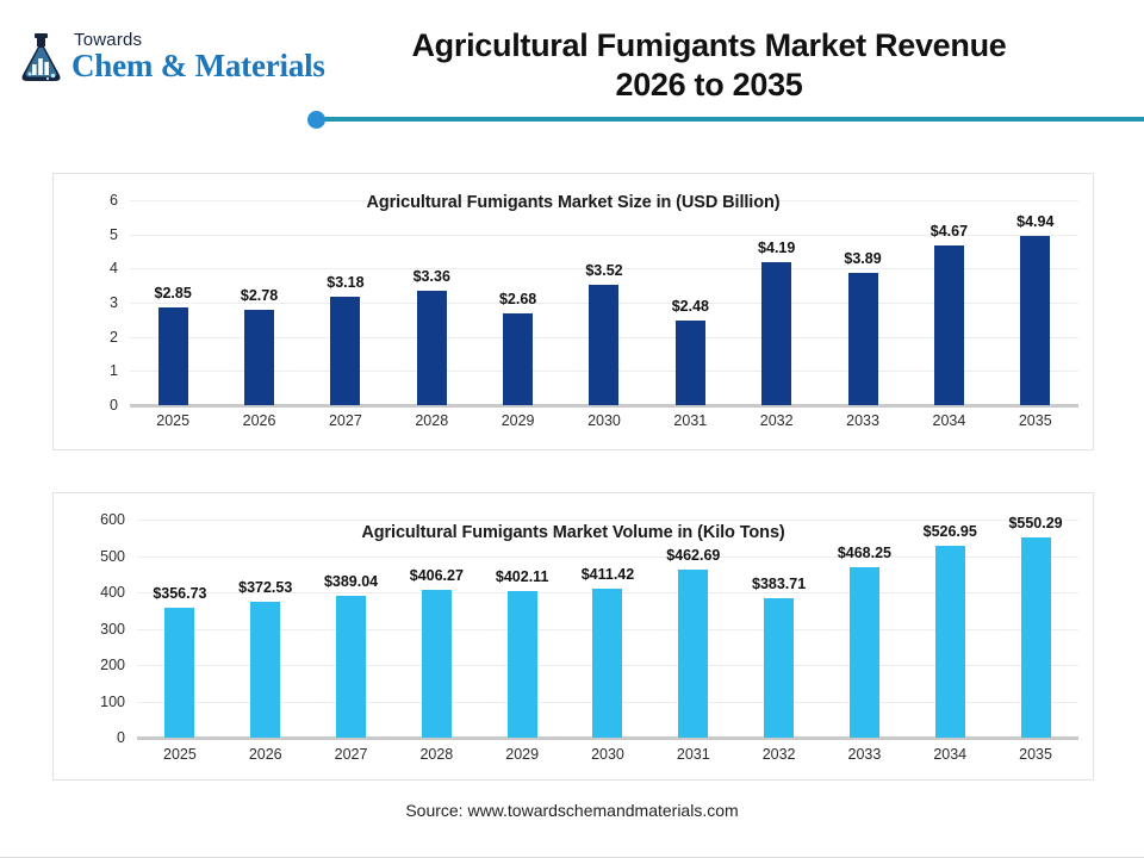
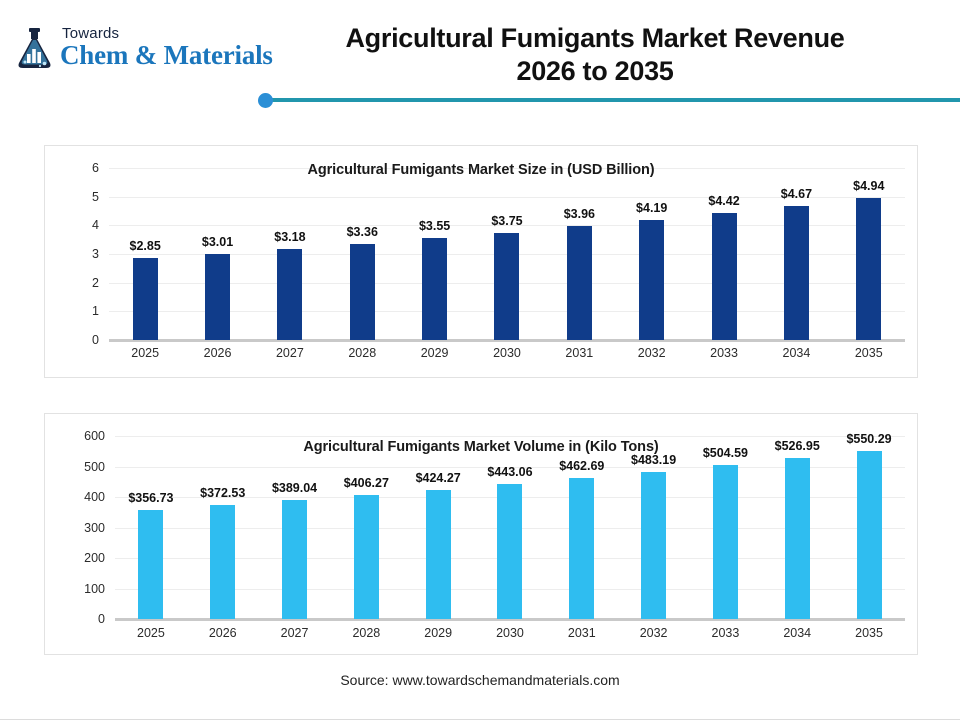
Agricultural Fumigants Market Size in (USD Billion)/2026: $2.78 -> $3.01
Agricultural Fumigants Market Size in (USD Billion)/2029: $2.68 -> $3.55
Agricultural Fumigants Market Size in (USD Billion)/2030: $3.52 -> $3.75
Agricultural Fumigants Market Size in (USD Billion)/2031: $2.48 -> $3.96
Agricultural Fumigants Market Size in (USD Billion)/2033: $3.89 -> $4.42
Agricultural Fumigants Market Volume in (Kilo Tons)/2029: $402.11 -> $424.27
Agricultural Fumigants Market Volume in (Kilo Tons)/2030: $411.42 -> $443.06
Agricultural Fumigants Market Volume in (Kilo Tons)/2032: $383.71 -> $483.19
Agricultural Fumigants Market Volume in (Kilo Tons)/2033: $468.25 -> $504.59
